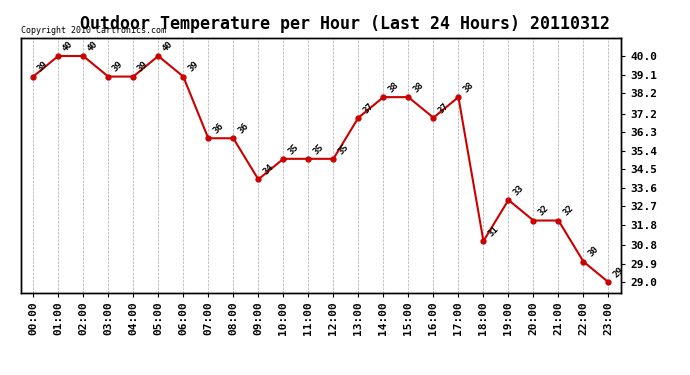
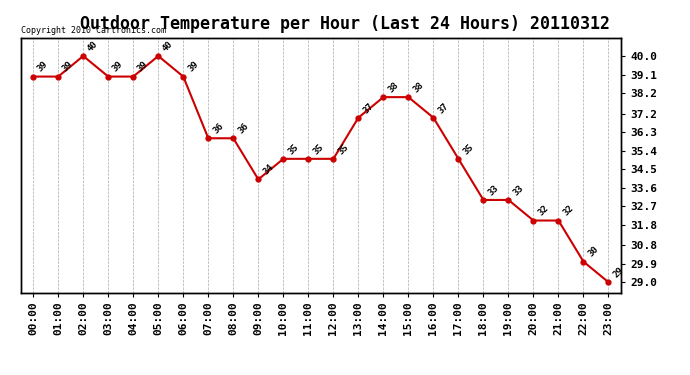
01:00: 40 -> 39
17:00: 38 -> 35
18:00: 31 -> 33
